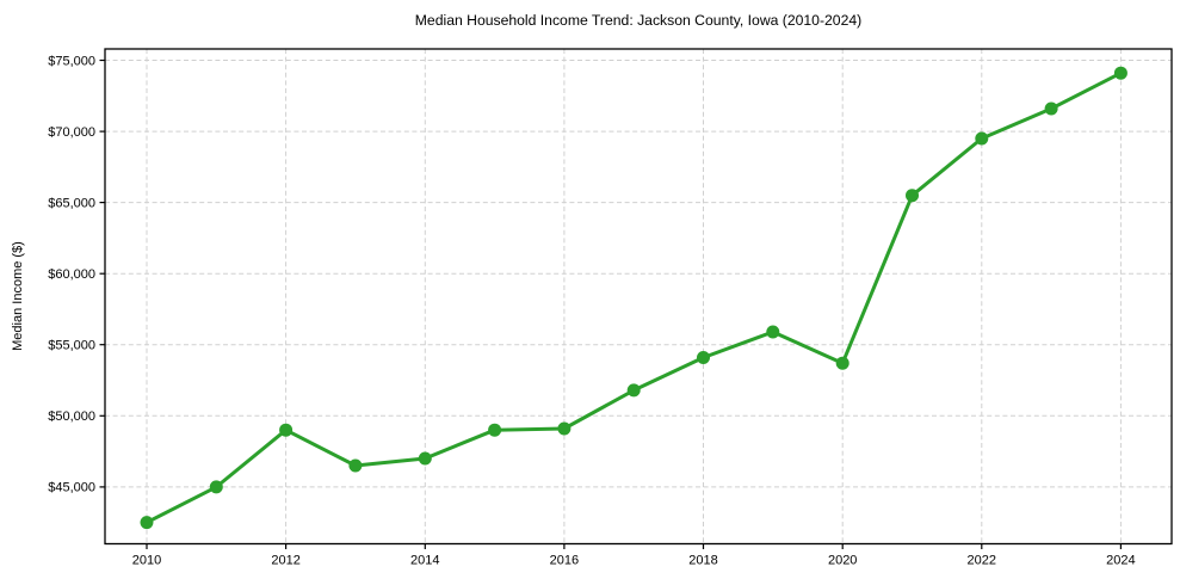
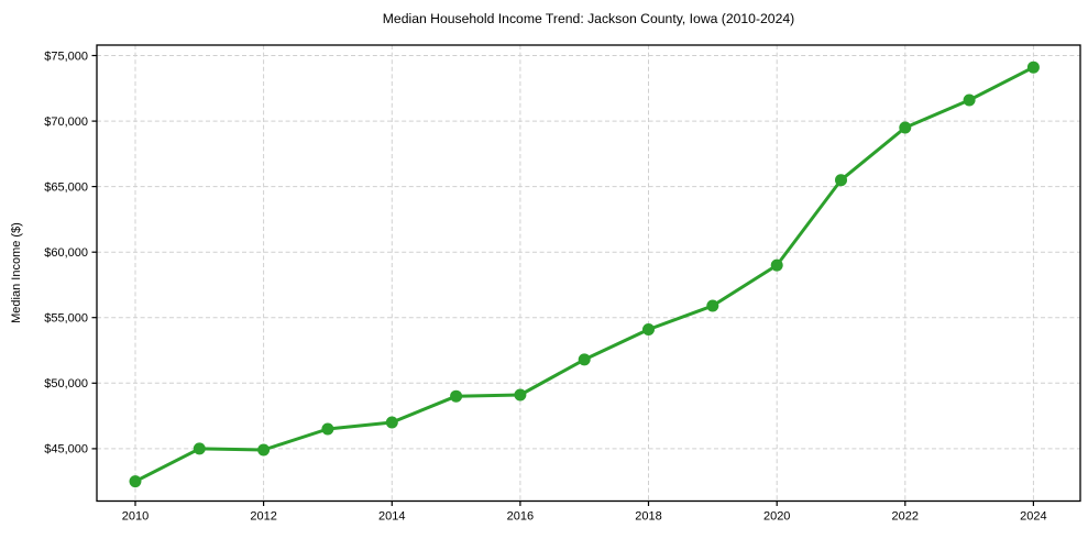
2012: $49000 -> $44900
2020: $53700 -> $59000
